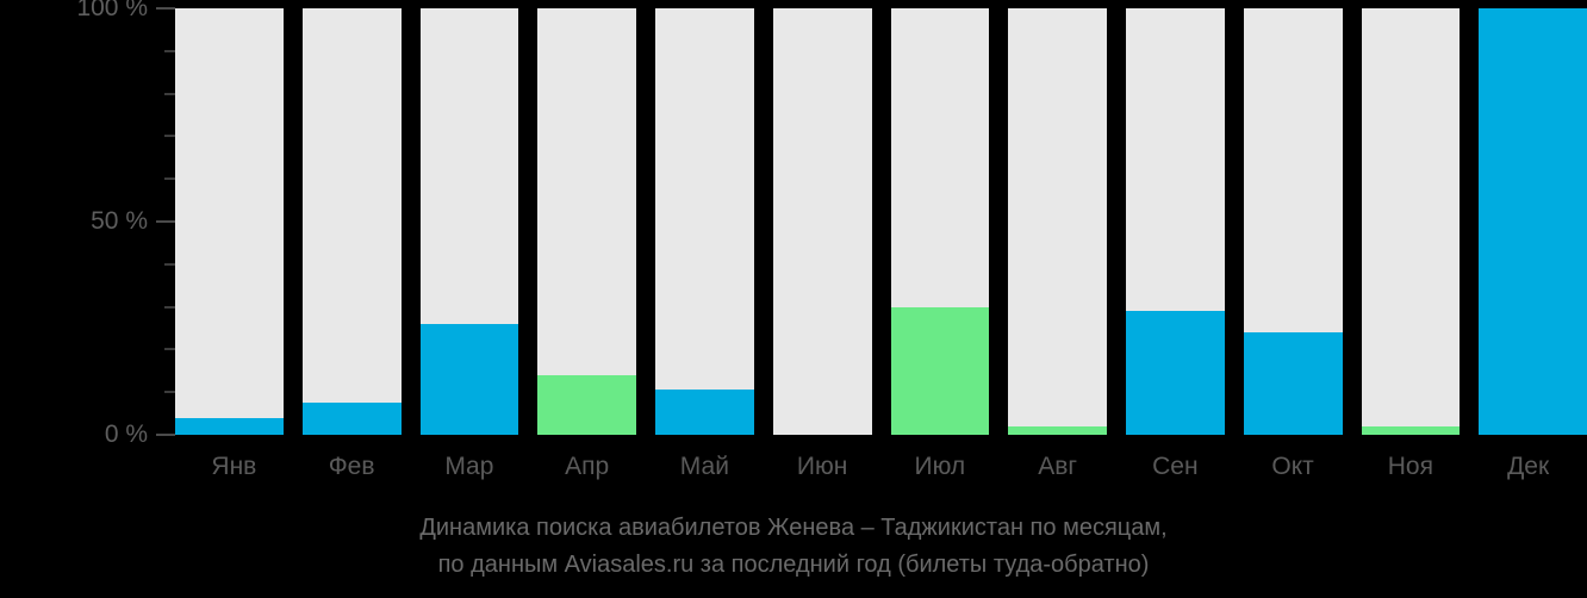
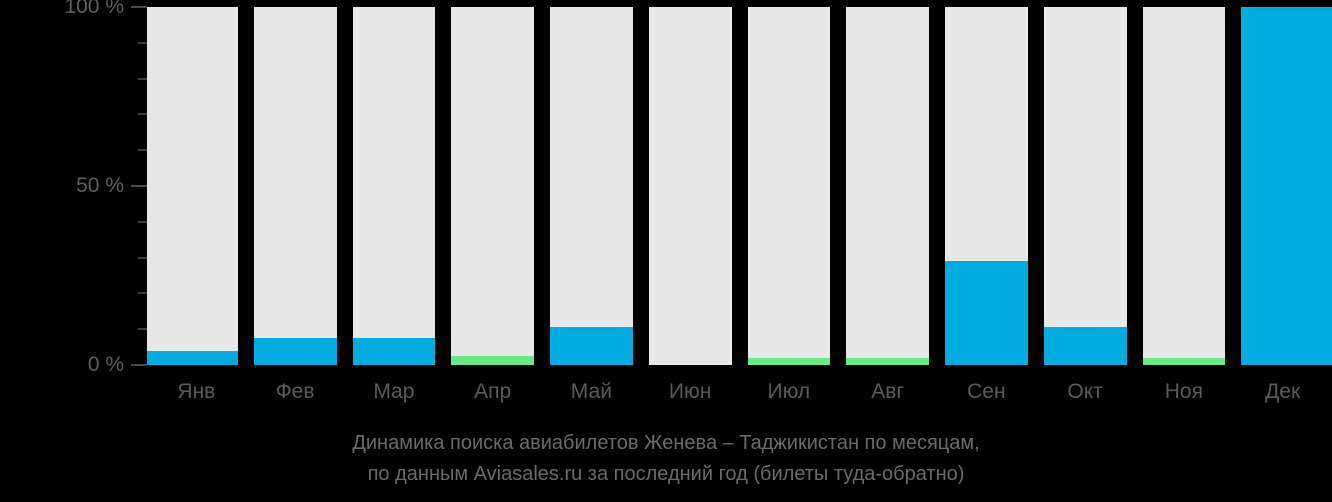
Мар: 26% -> 8%
Апр: 14% -> 2%
Июл: 30% -> 2%
Окт: 24% -> 10%
